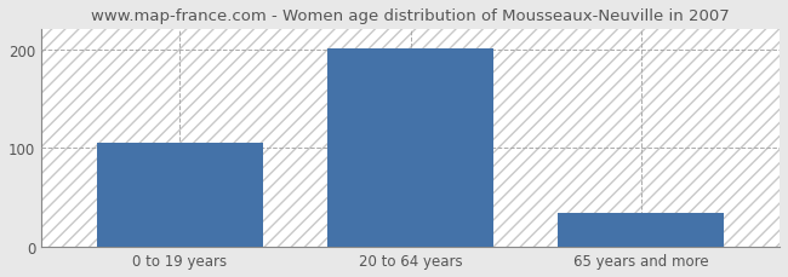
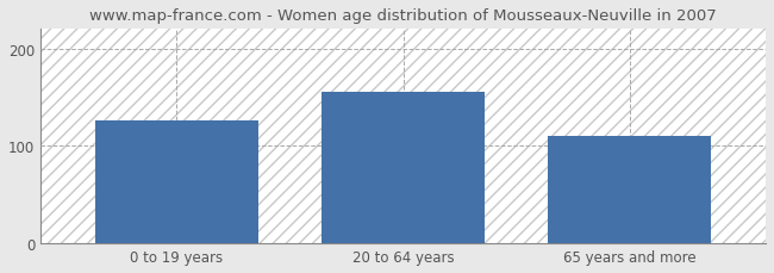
0 to 19 years: 106 -> 126
20 to 64 years: 201 -> 156
65 years and more: 35 -> 110
